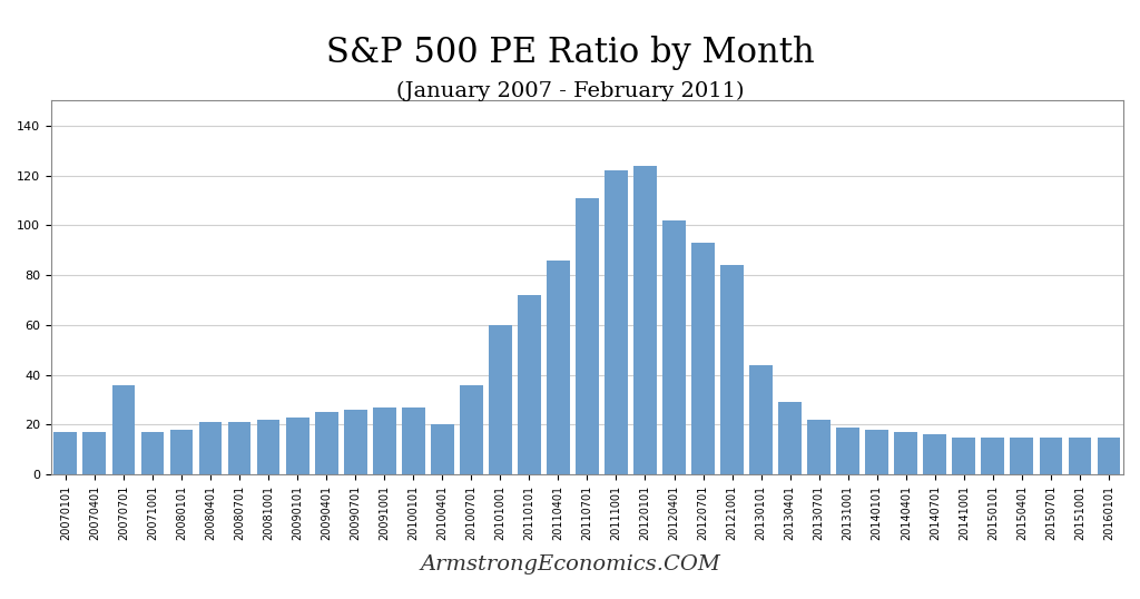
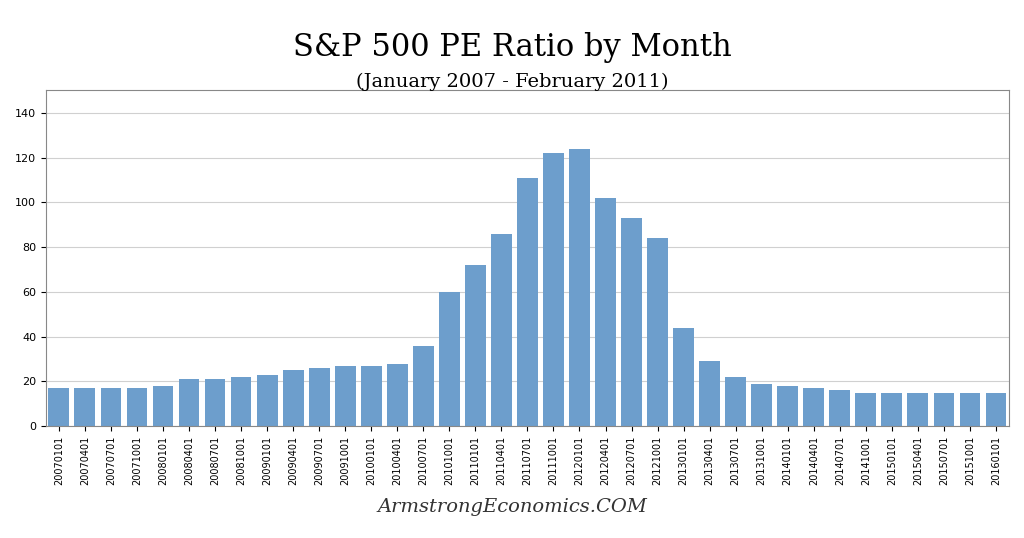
20070701: 36 -> 17
20100401: 20 -> 28
